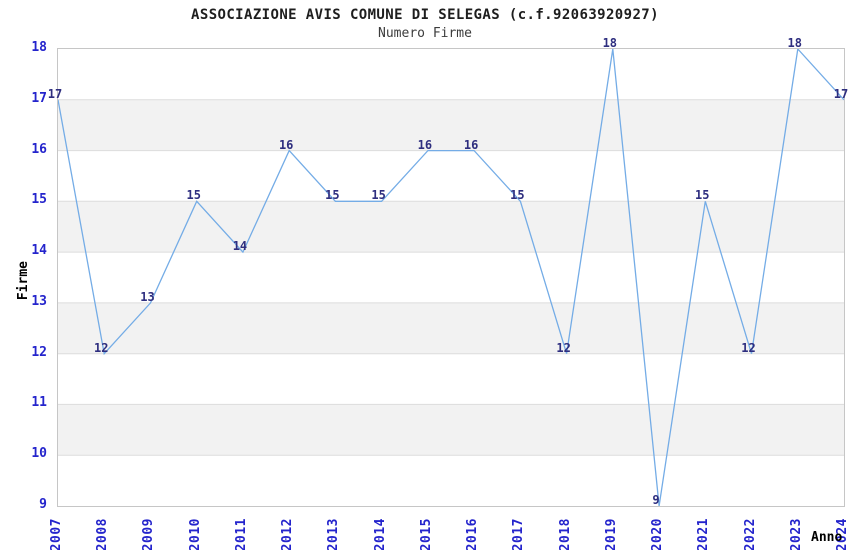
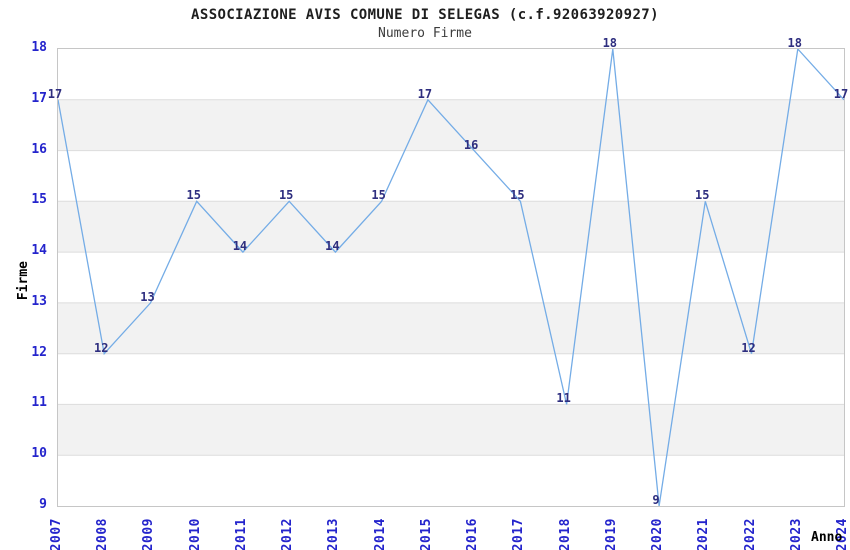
2012: 16 -> 15
2013: 15 -> 14
2015: 16 -> 17
2018: 12 -> 11
